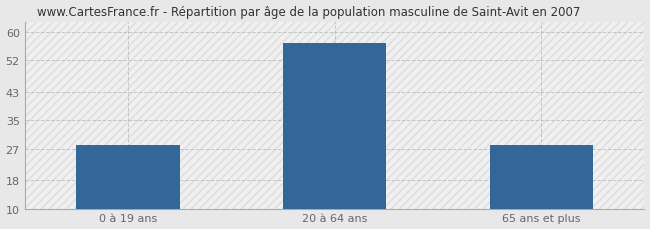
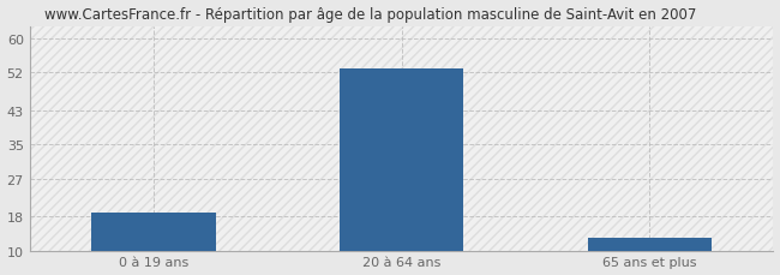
0 à 19 ans: 28 -> 19
20 à 64 ans: 57 -> 53
65 ans et plus: 28 -> 13
